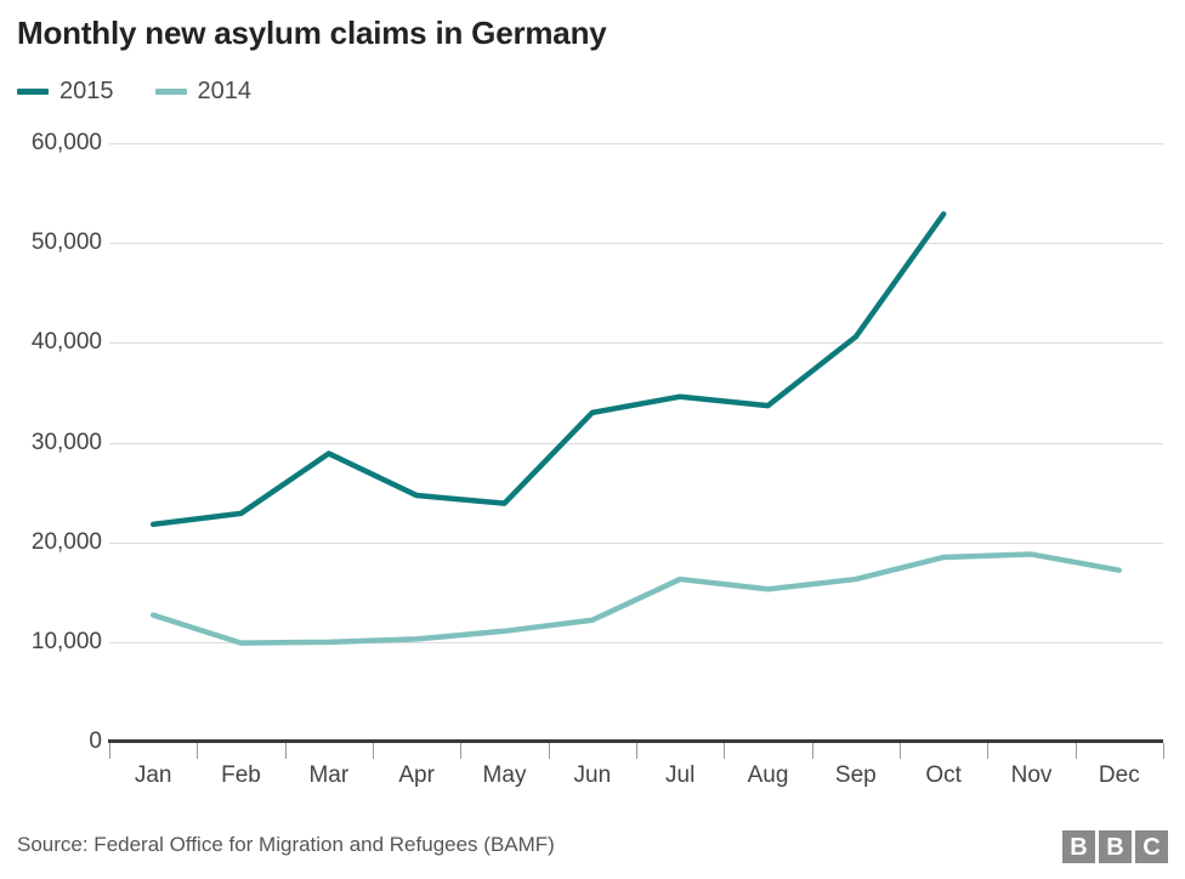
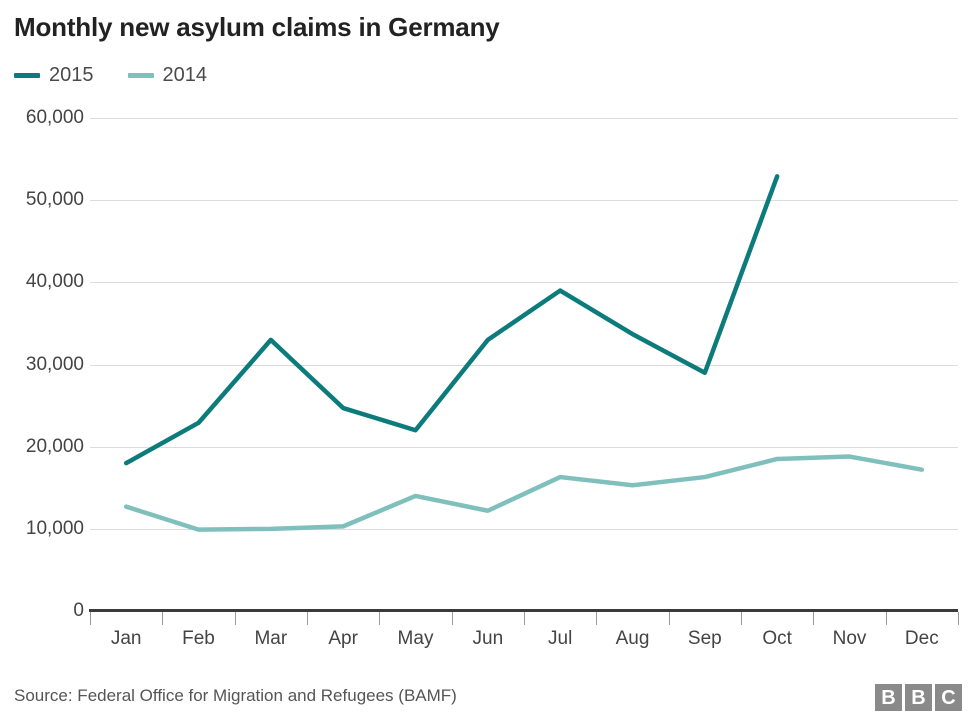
2015/Jan: 22000 -> 18000
2015/Mar: 29000 -> 33000
2015/May: 24000 -> 22000
2014/May: 11000 -> 14000
2015/Jul: 35000 -> 39000
2015/Sep: 41000 -> 29000
